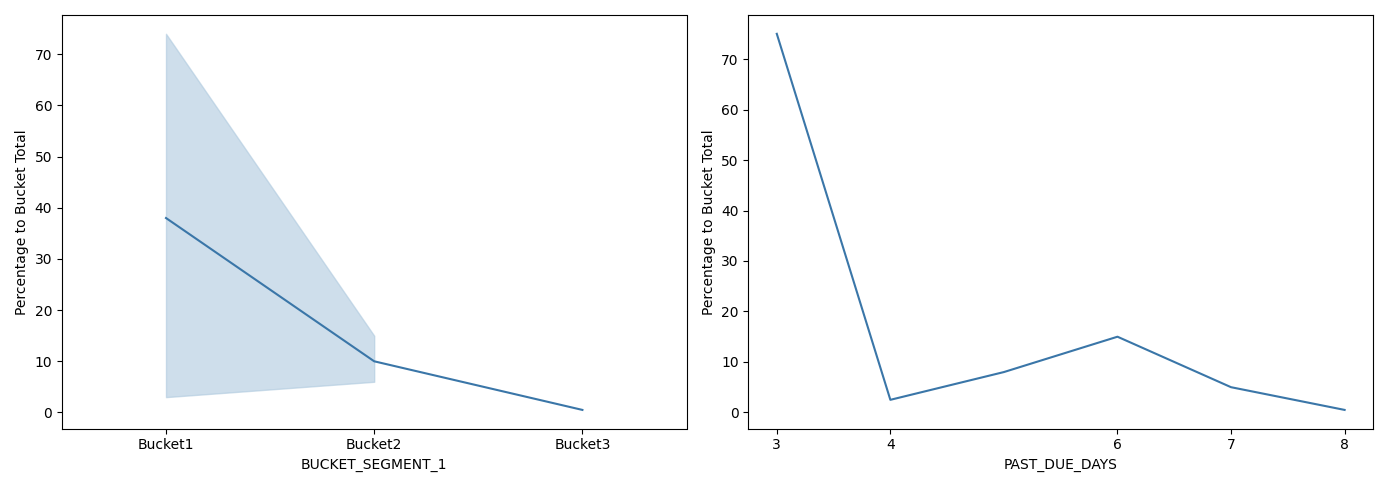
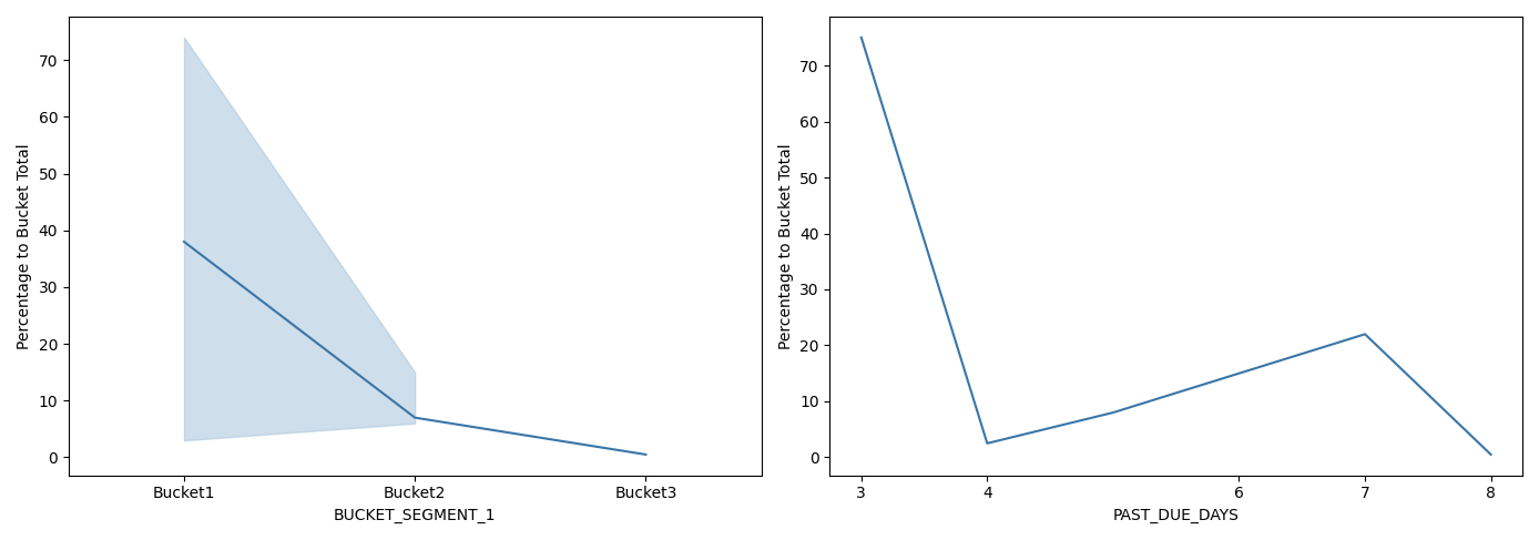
Bucket2: 10.0 -> 7.0
7: 5.0 -> 22.0
